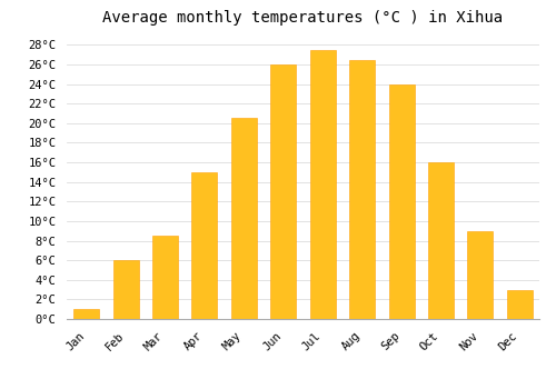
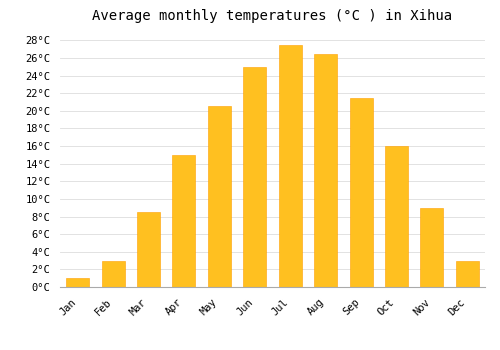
Feb: 6.0°C -> 3.0°C
Jun: 26.0°C -> 25.0°C
Sep: 24.0°C -> 21.5°C
